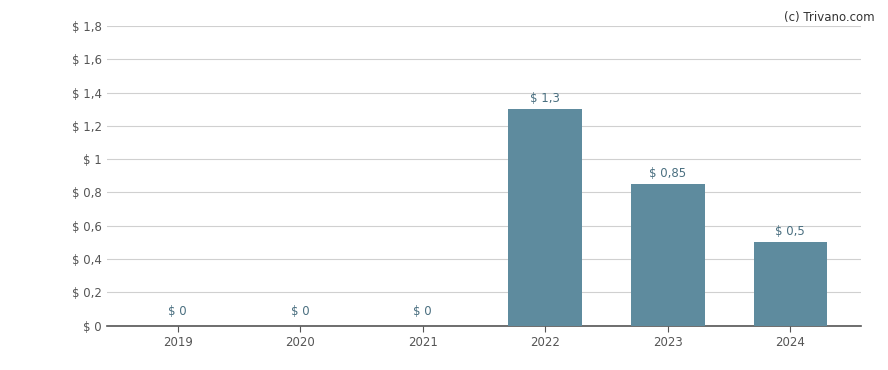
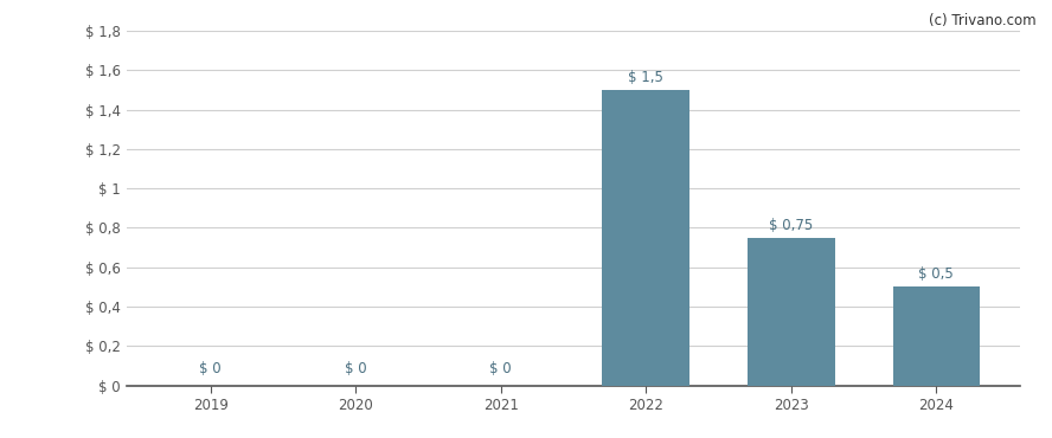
2022: 1,3 -> 1,5
2023: 0,85 -> 0,75
